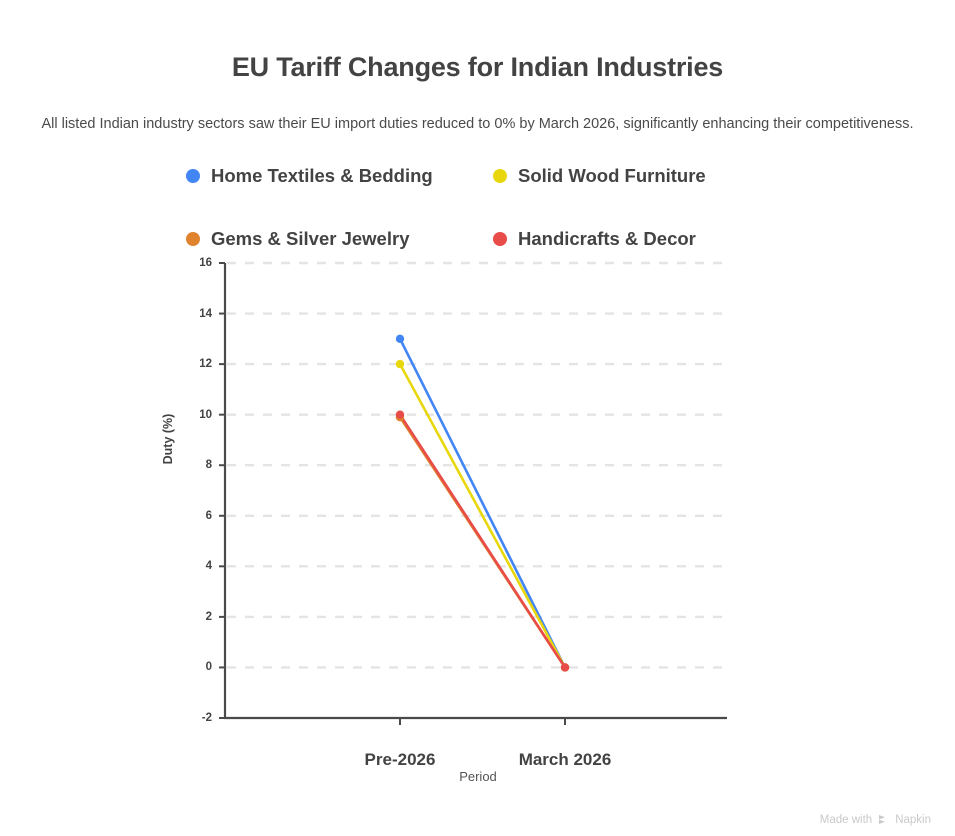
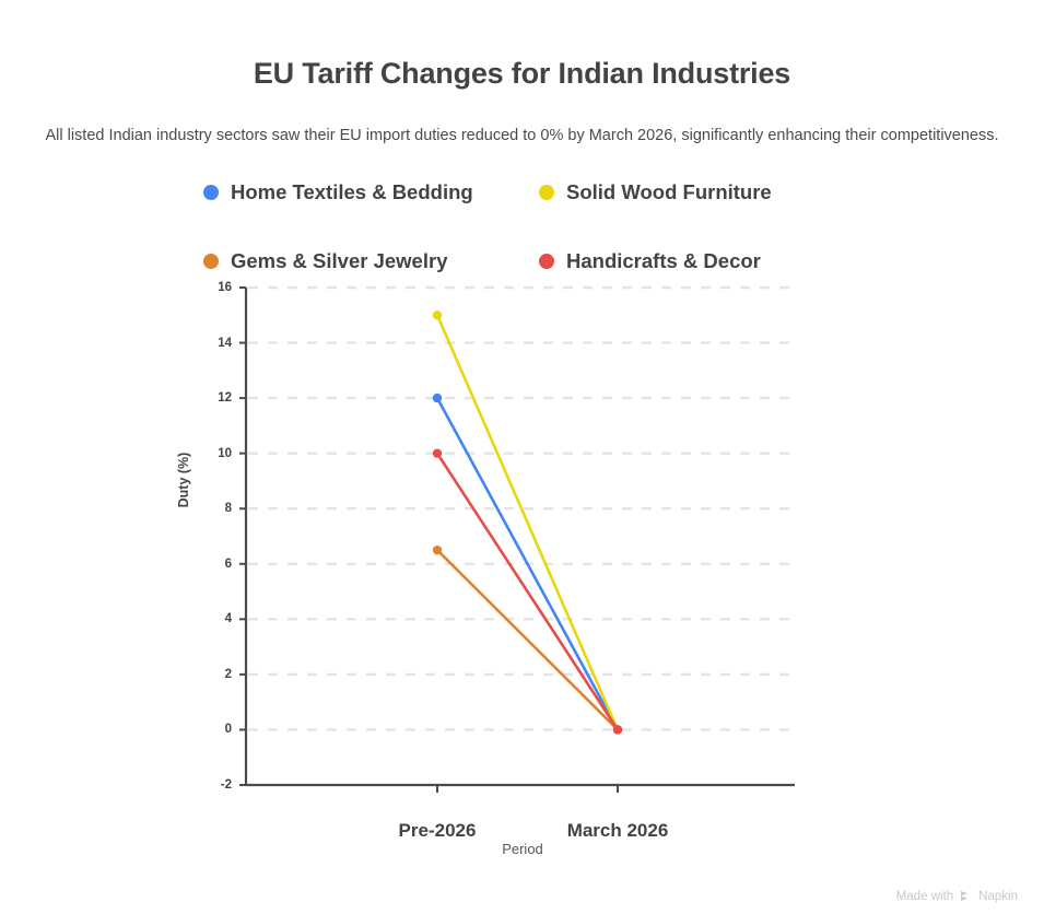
Home Textiles & Bedding/Pre-2026: 13 -> 12
Solid Wood Furniture/Pre-2026: 12 -> 15
Gems & Silver Jewelry/Pre-2026: 9.9 -> 6.5
